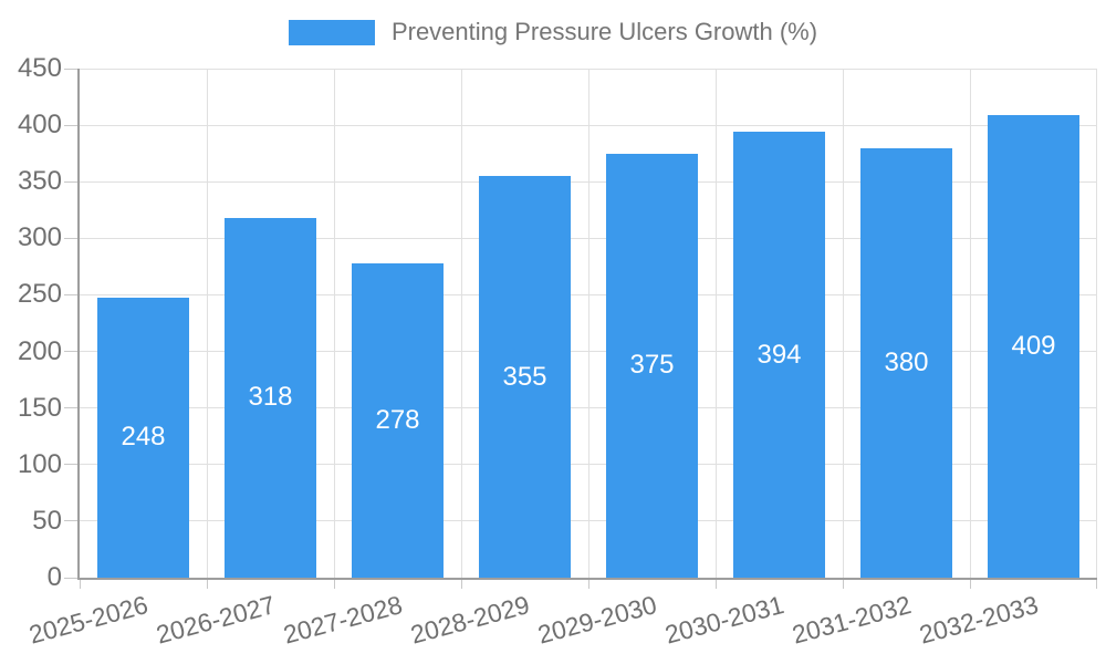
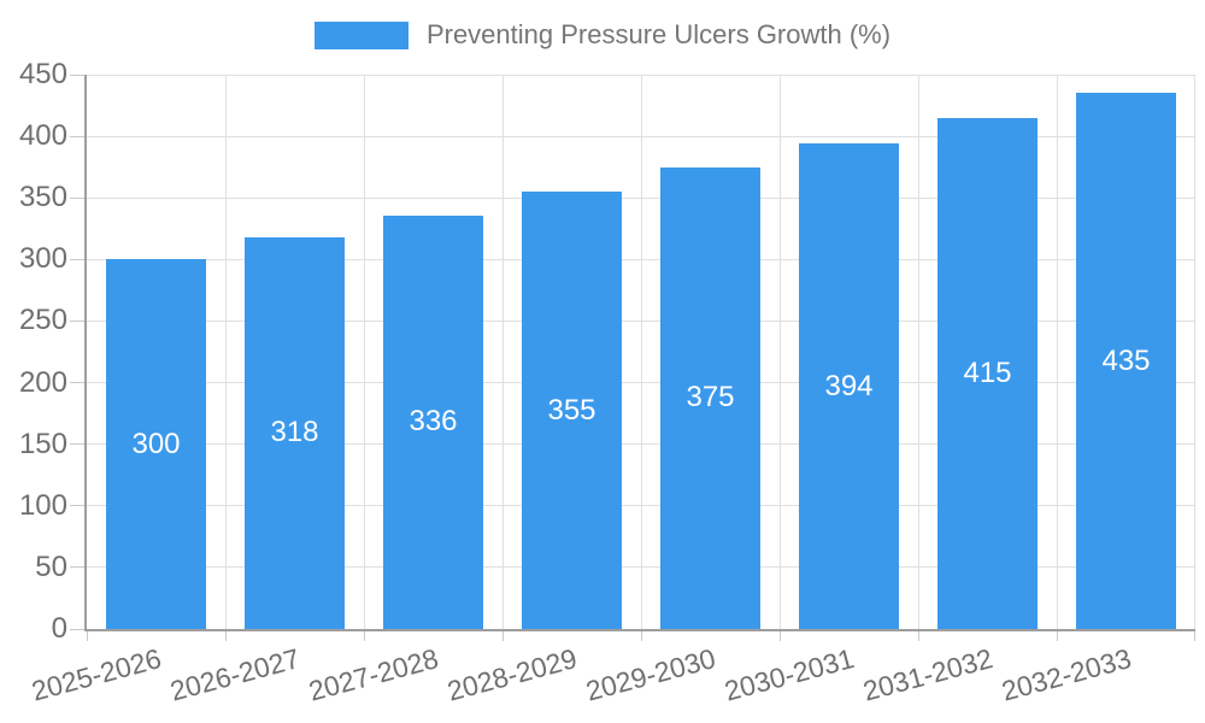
2025-2026: 248 -> 300
2027-2028: 278 -> 336
2031-2032: 380 -> 415
2032-2033: 409 -> 435
